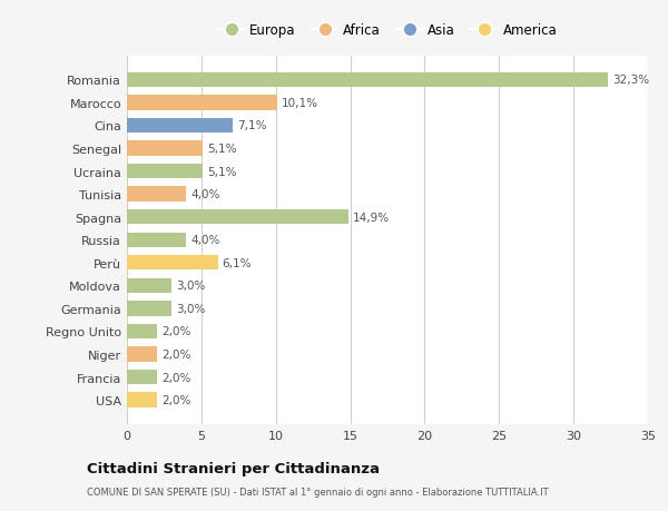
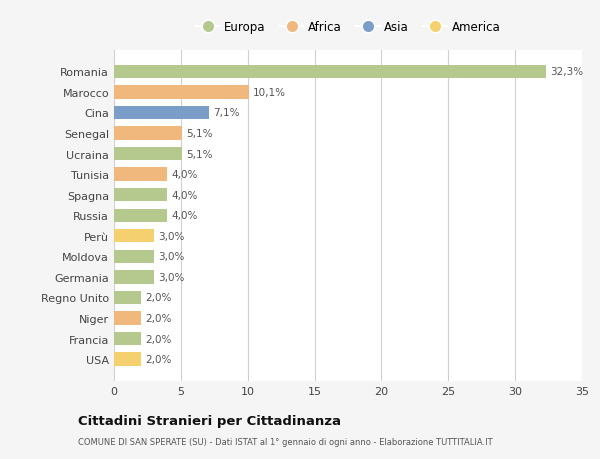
Spagna: 14,9% -> 4,0%
Perù: 6,1% -> 3,0%
